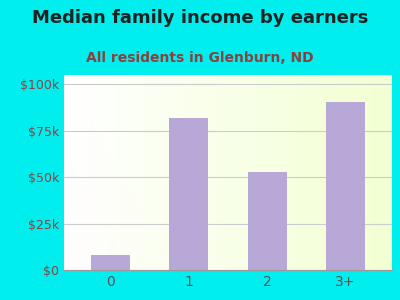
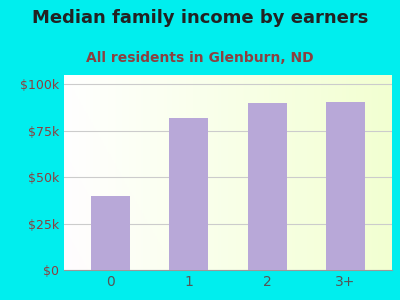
0: $8k -> $40k
2: $53k -> $90k
